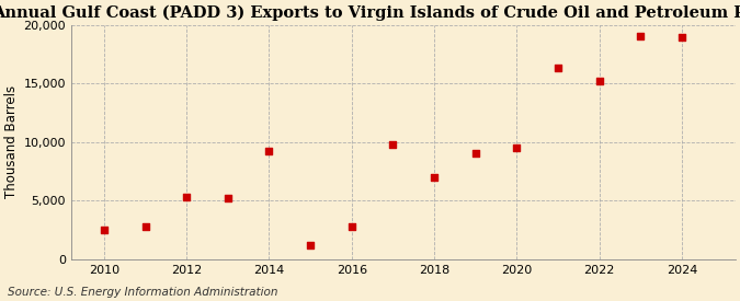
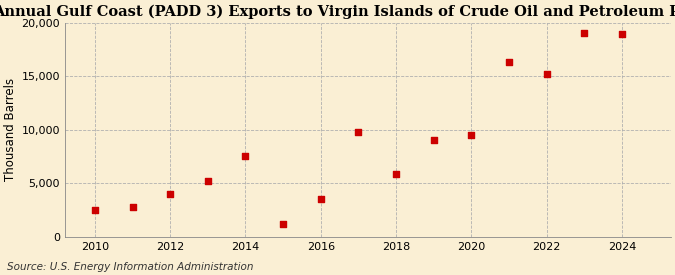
2012: 5,300 -> 4,000
2014: 9,200 -> 7,500
2016: 2,800 -> 3,500
2018: 7,000 -> 5,900
